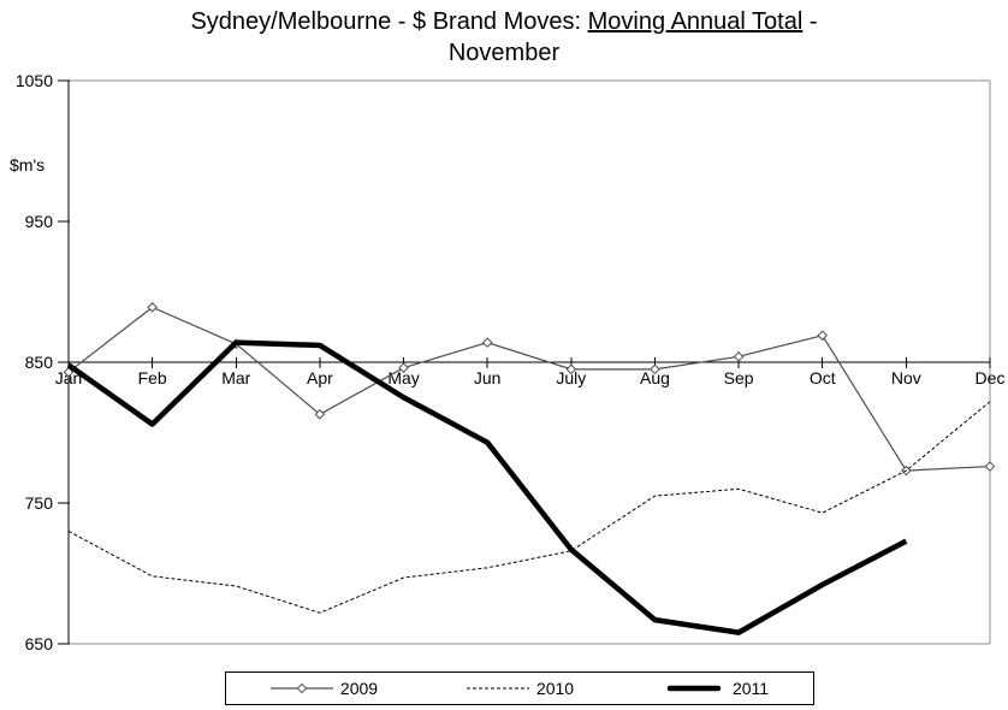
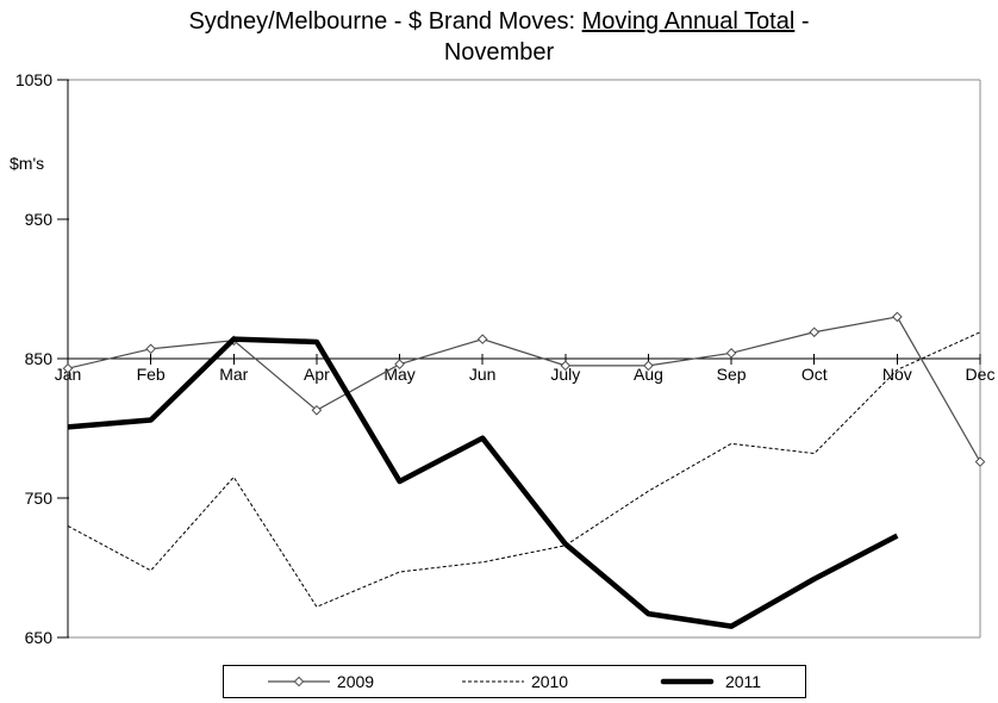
2011/Jan: 848 -> 801
2009/Feb: 889 -> 857
2010/Mar: 691 -> 765
2011/May: 825 -> 762
2010/Sep: 760 -> 789
2010/Oct: 743 -> 782
2009/Nov: 773 -> 880
2010/Nov: 773 -> 842
2010/Dec: 822 -> 869
